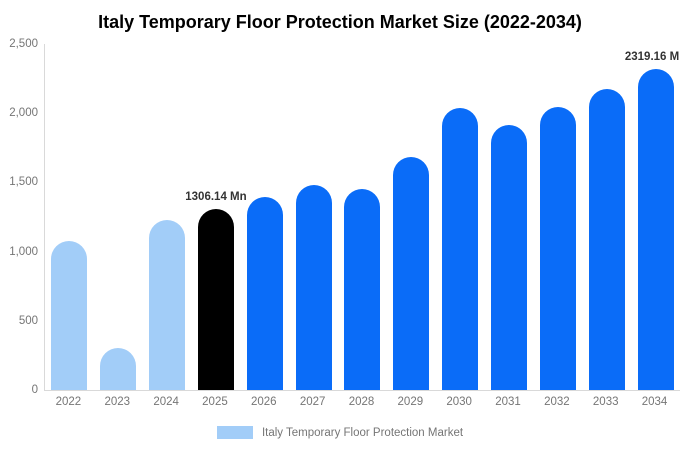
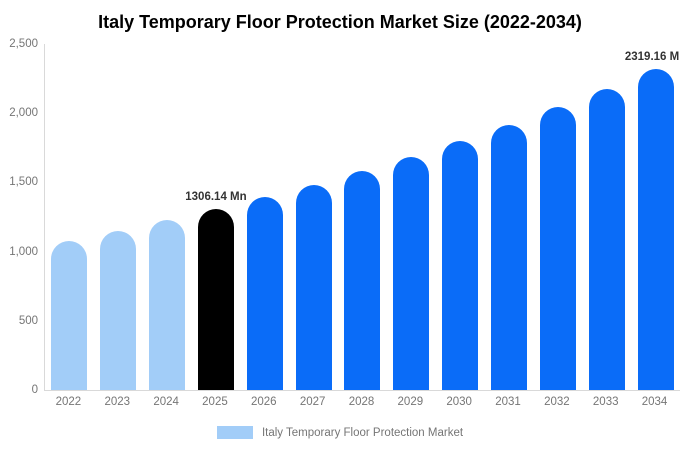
2023: 300 -> 1150
2028: 1450 -> 1580
2030: 2040 -> 1800
